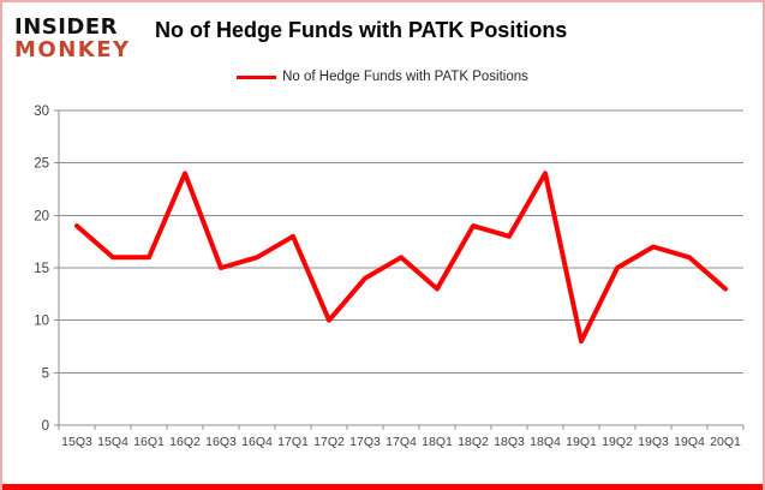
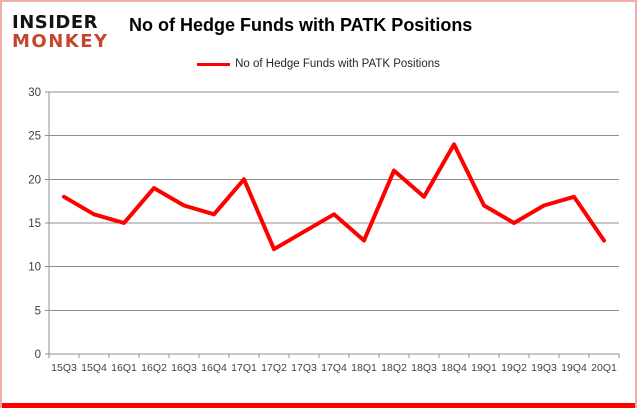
15Q3: 19 -> 18
16Q1: 16 -> 15
16Q2: 24 -> 19
16Q3: 15 -> 17
17Q1: 18 -> 20
17Q2: 10 -> 12
18Q2: 19 -> 21
19Q1: 8 -> 17
19Q4: 16 -> 18
